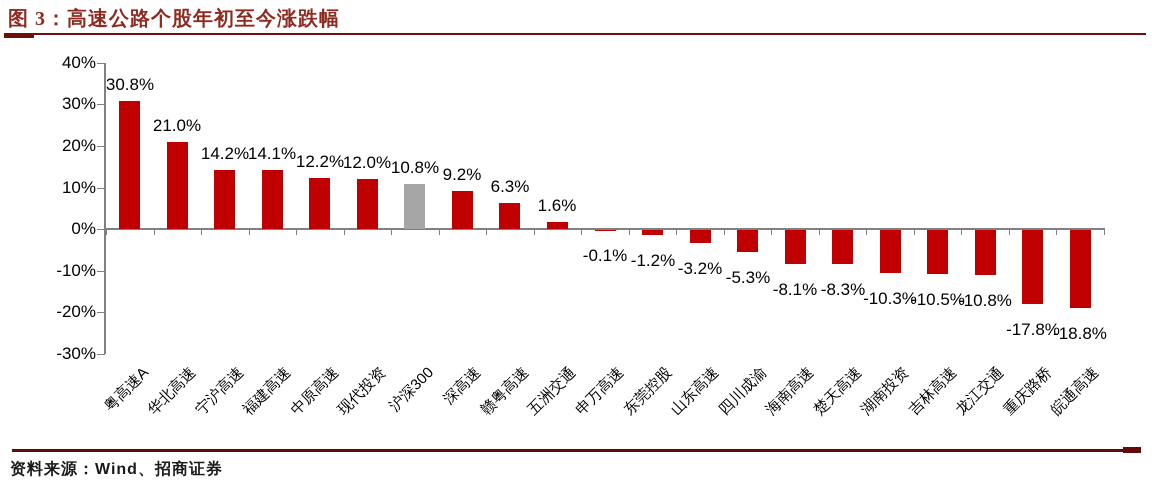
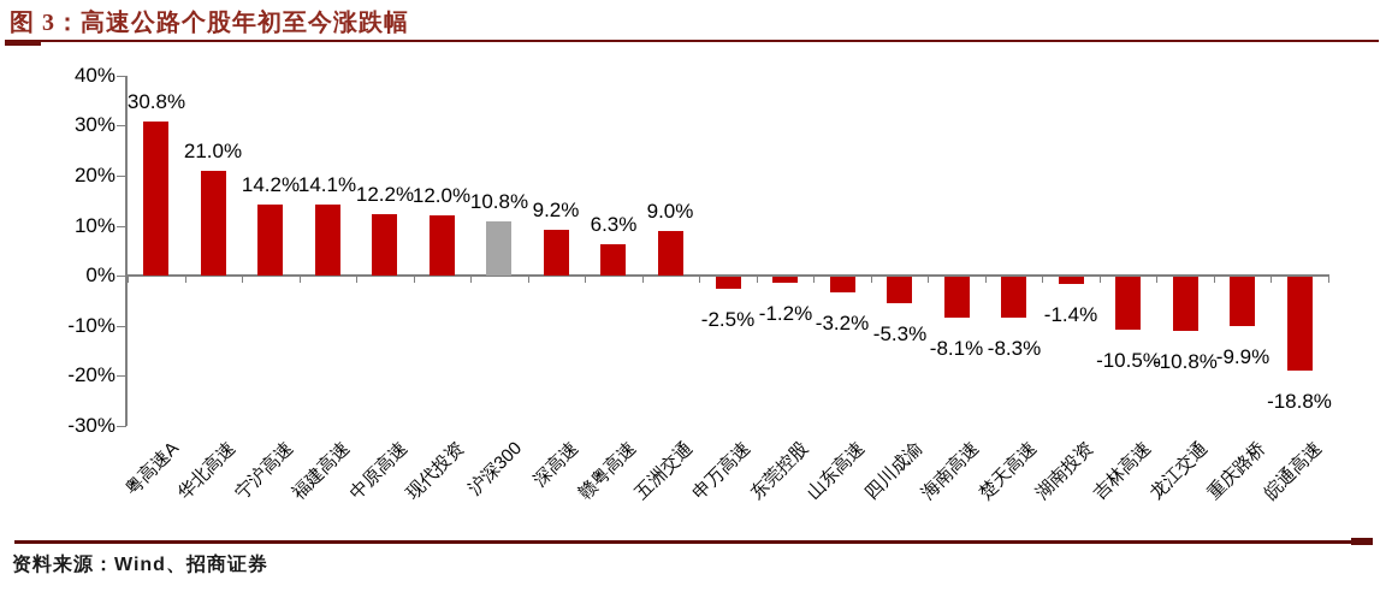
五洲交通: 1.6% -> 9.0%
申万高速: -0.1% -> -2.5%
湖南投资: -10.3% -> -1.4%
重庆路桥: -17.8% -> -9.9%
